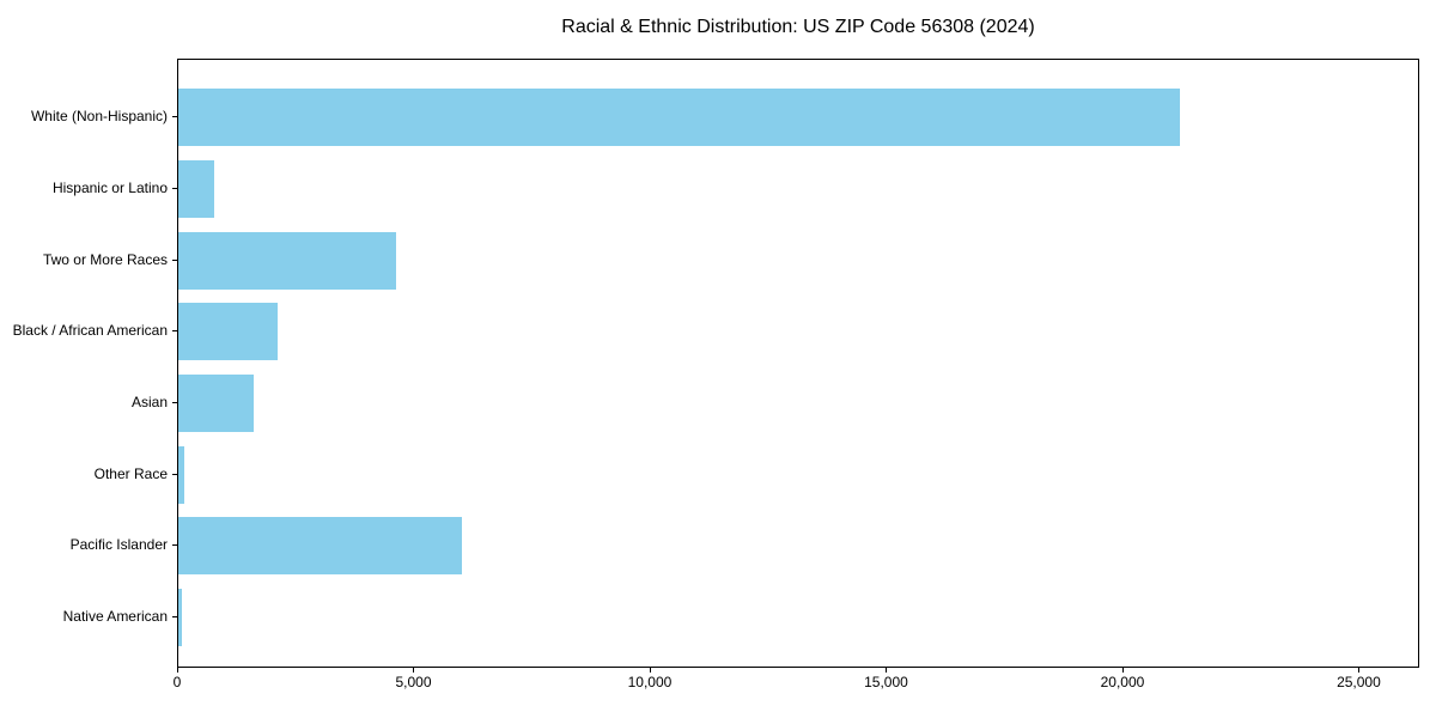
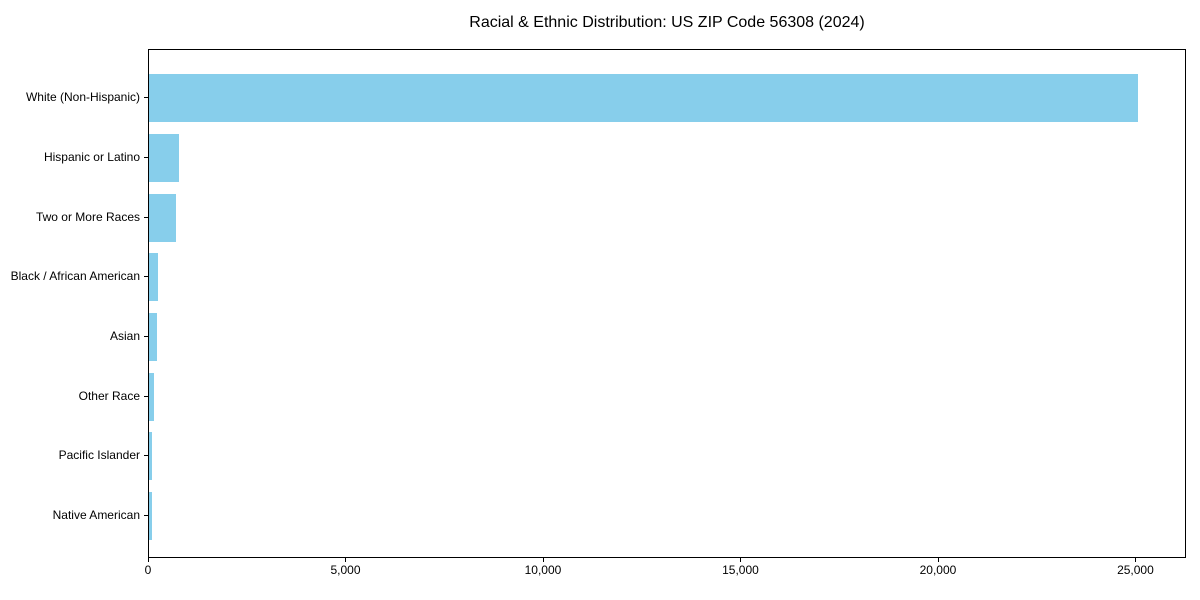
White (Non-Hispanic): 21200 -> 25000
Two or More Races: 4600 -> 700
Black / African American: 2100 -> 200
Asian: 1600 -> 200
Pacific Islander: 6000 -> 100
